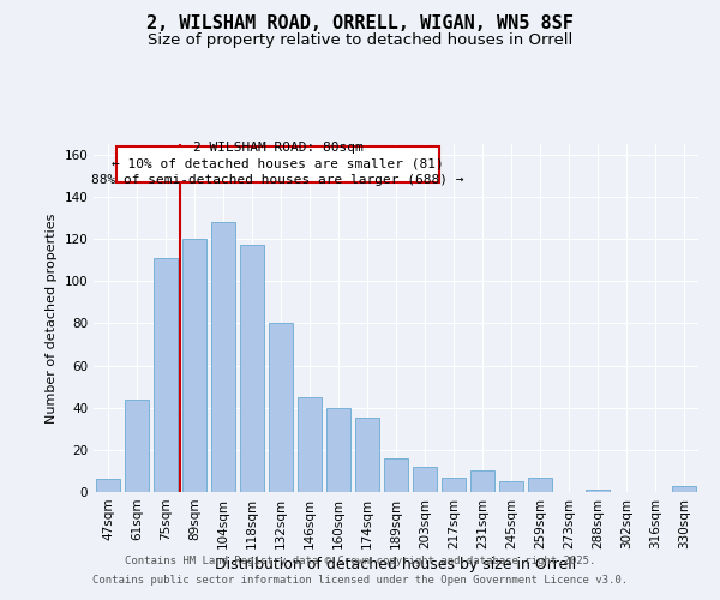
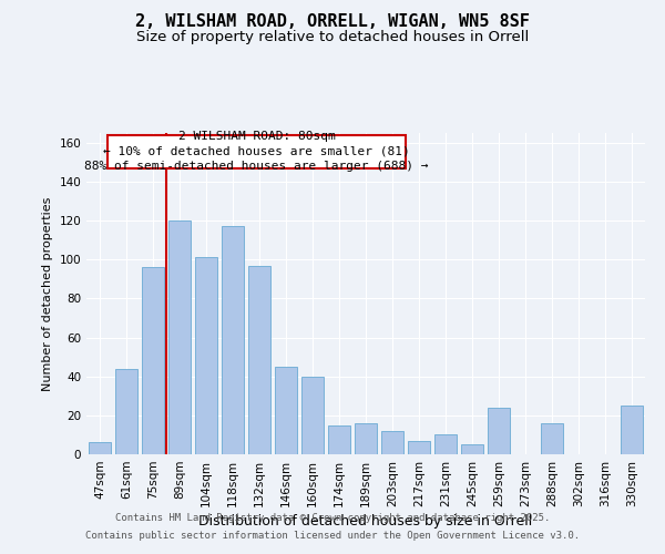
75sqm: 111 -> 96
104sqm: 128 -> 101
132sqm: 80 -> 97
174sqm: 35 -> 15
259sqm: 7 -> 24
288sqm: 1 -> 16
330sqm: 3 -> 25
